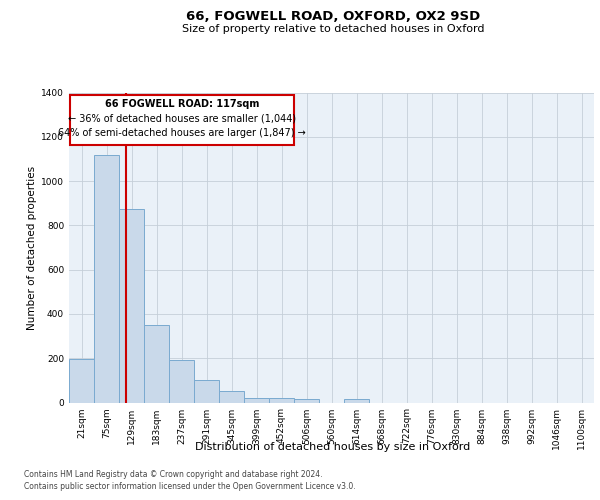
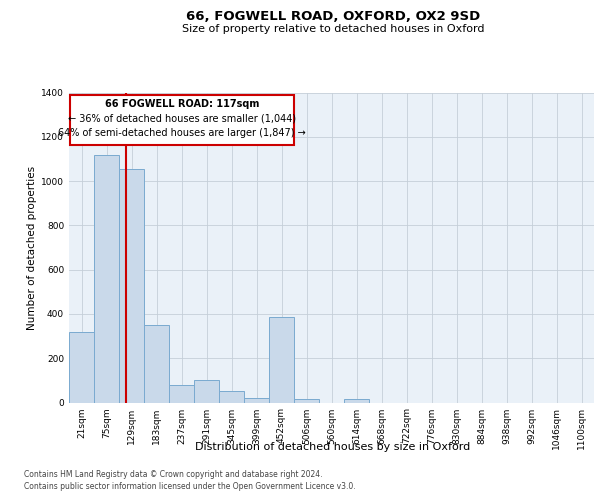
21sqm: 195 -> 320
129sqm: 875 -> 1055
237sqm: 190 -> 80
452sqm: 20 -> 385
